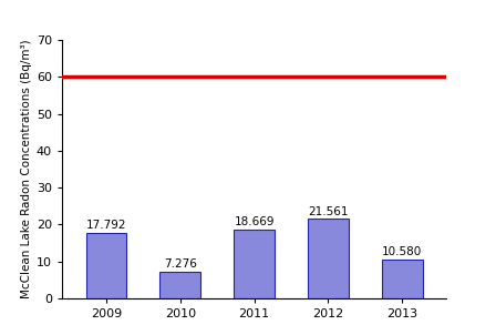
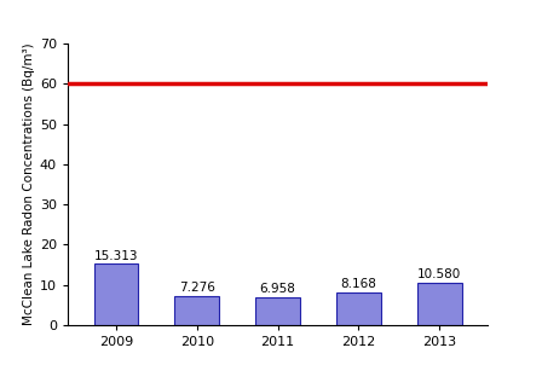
2009: 17.792 -> 15.313
2011: 18.669 -> 6.958
2012: 21.561 -> 8.168
